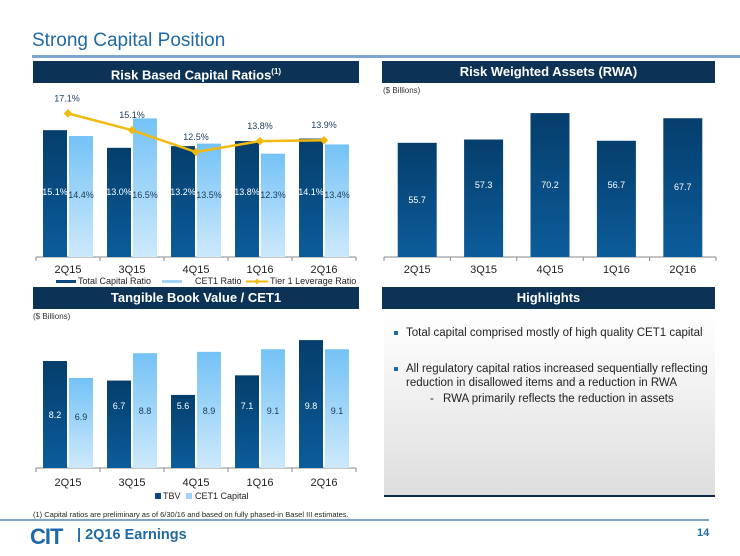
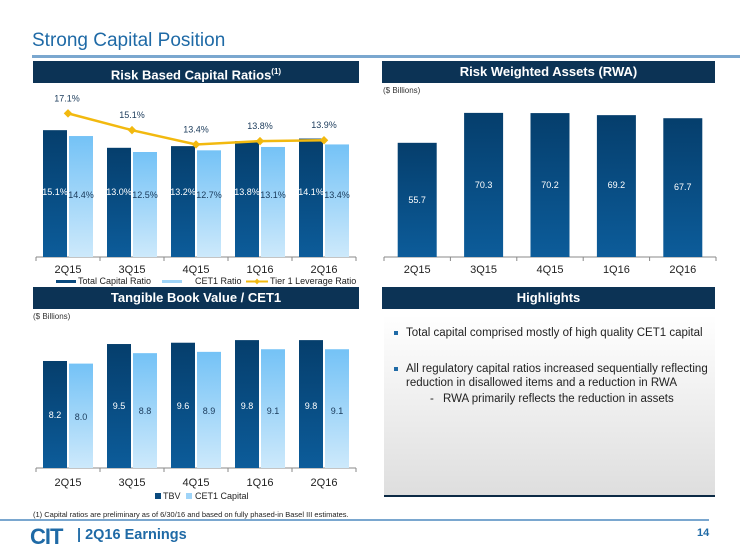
Risk Based Capital Ratios/CET1 Ratio/3Q15: 16.5% -> 12.5%
Risk Based Capital Ratios/CET1 Ratio/4Q15: 13.5% -> 12.7%
Risk Based Capital Ratios/Tier 1 Leverage Ratio/4Q15: 12.5% -> 13.4%
Risk Based Capital Ratios/CET1 Ratio/1Q16: 12.3% -> 13.1%
Risk Weighted Assets (RWA)/3Q15: 57.3 -> 70.3
Risk Weighted Assets (RWA)/1Q16: 56.7 -> 69.2
Tangible Book Value / CET1/CET1 Capital/2Q15: 6.9 -> 8.0
Tangible Book Value / CET1/TBV/3Q15: 6.7 -> 9.5
Tangible Book Value / CET1/TBV/4Q15: 5.6 -> 9.6
Tangible Book Value / CET1/TBV/1Q16: 7.1 -> 9.8
